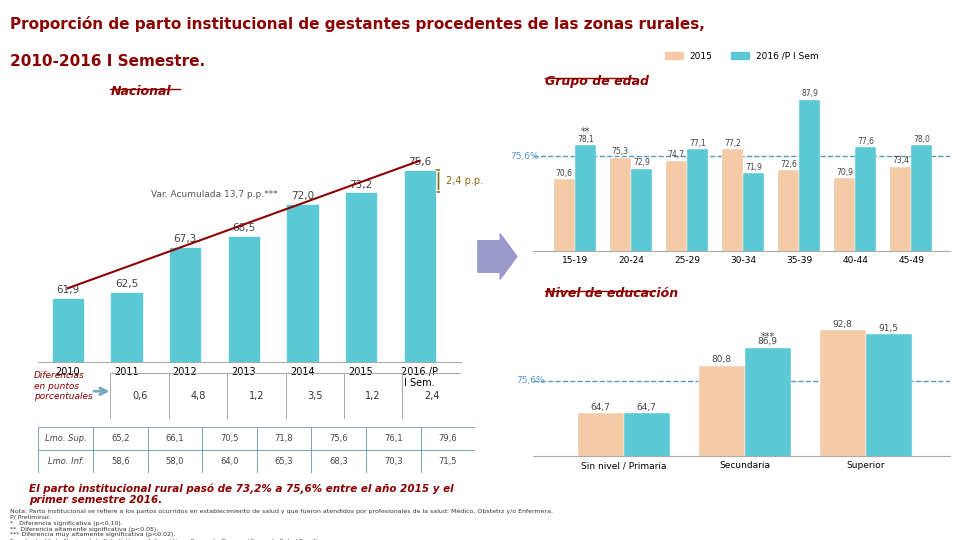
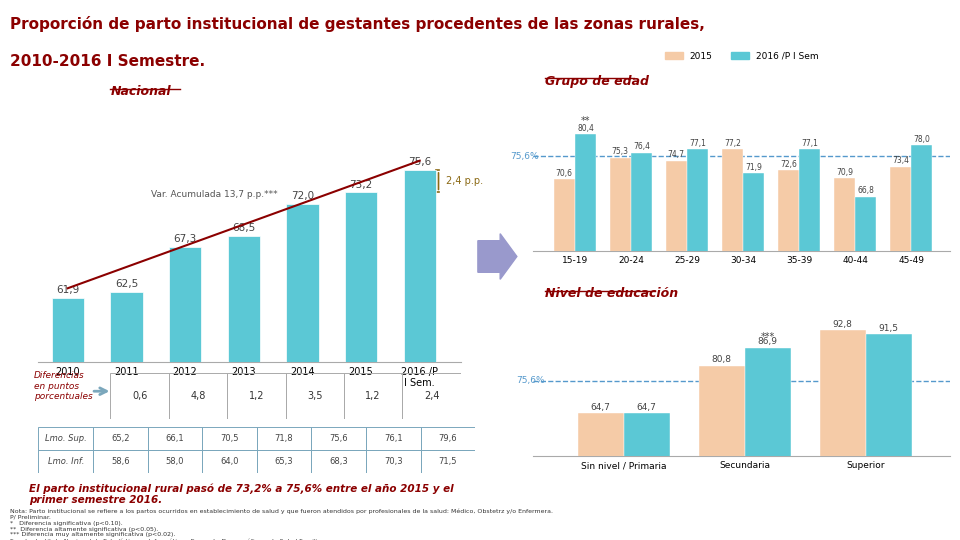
2016 /P I Sem/15-19: 78,1 -> 80,4
2016 /P I Sem/20-24: 72,9 -> 76,4
2016 /P I Sem/35-39: 87,9 -> 77,1
2016 /P I Sem/40-44: 77,6 -> 66,8
